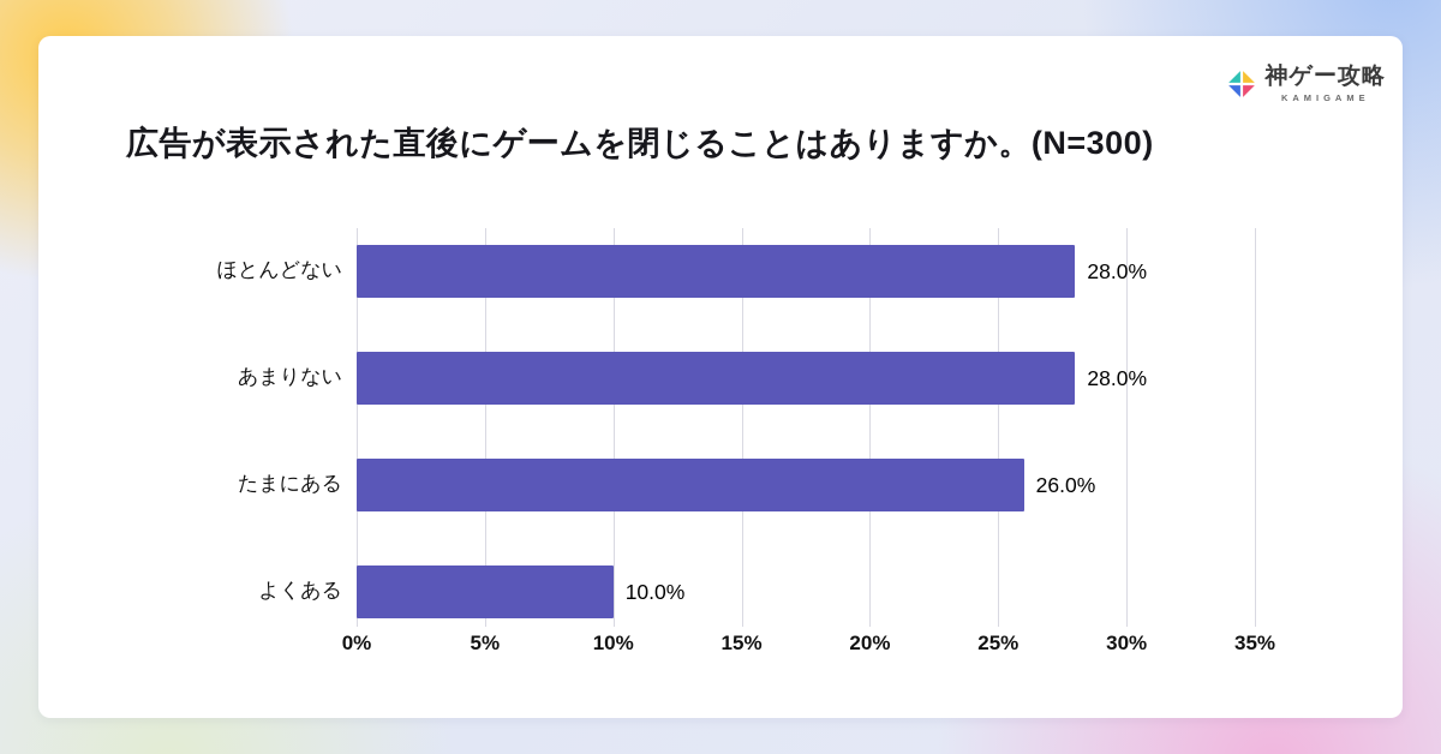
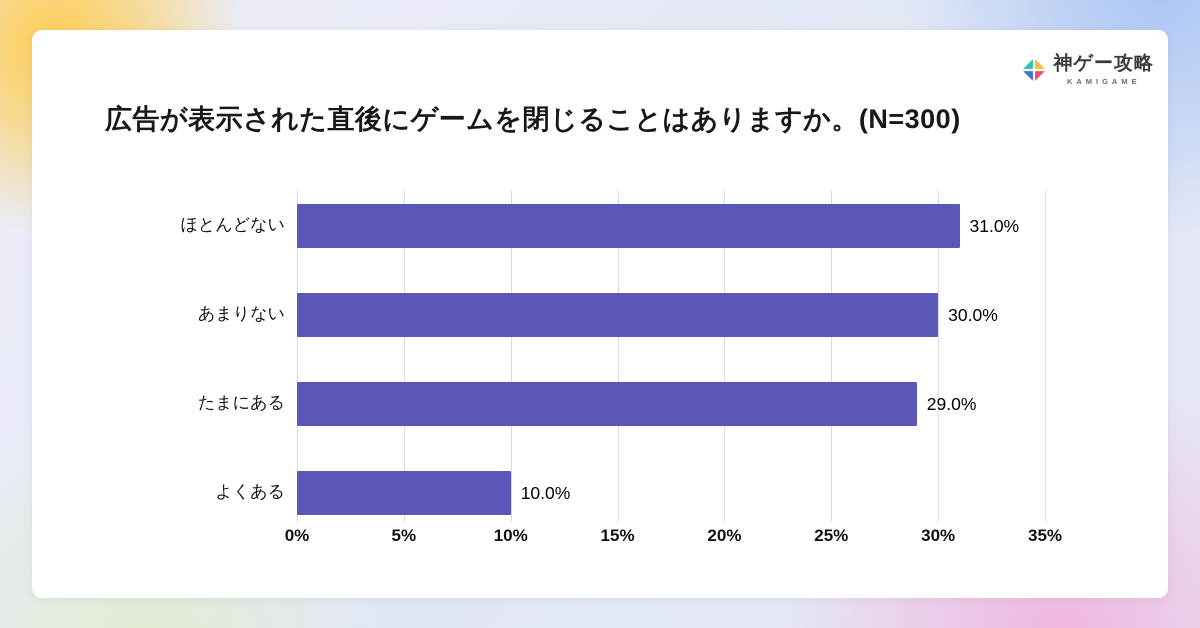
ほとんどない: 28.0% -> 31.0%
あまりない: 28.0% -> 30.0%
たまにある: 26.0% -> 29.0%
